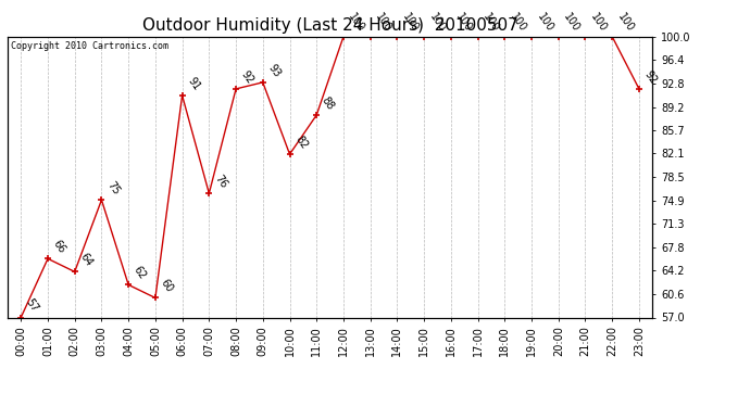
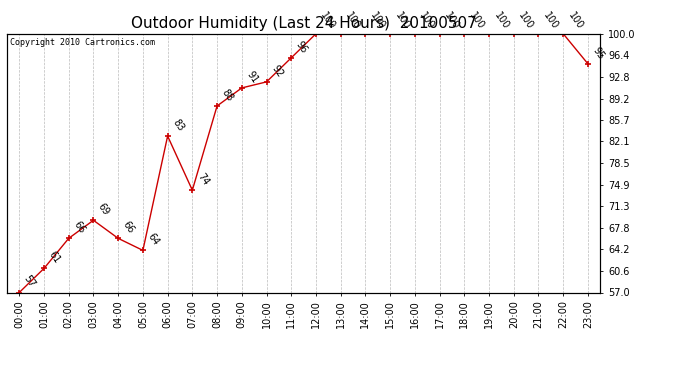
01:00: 66 -> 61
02:00: 64 -> 66
03:00: 75 -> 69
04:00: 62 -> 66
05:00: 60 -> 64
06:00: 91 -> 83
07:00: 76 -> 74
08:00: 92 -> 88
09:00: 93 -> 91
10:00: 82 -> 92
11:00: 88 -> 96
23:00: 92 -> 95
